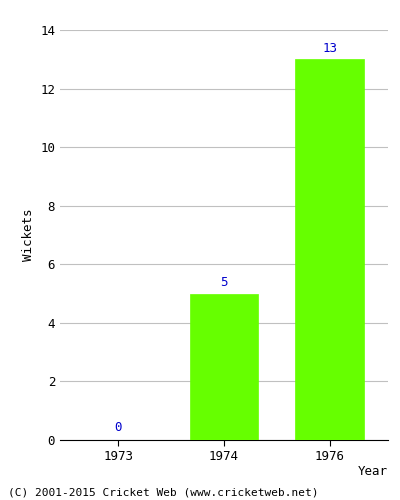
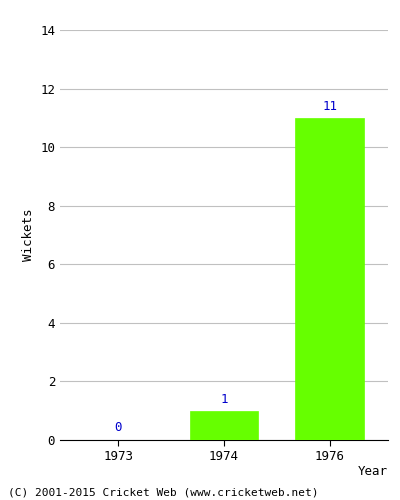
1974: 5 -> 1
1976: 13 -> 11
